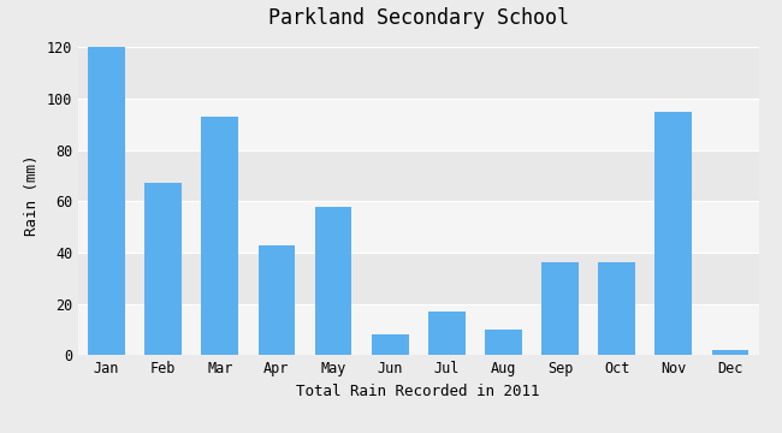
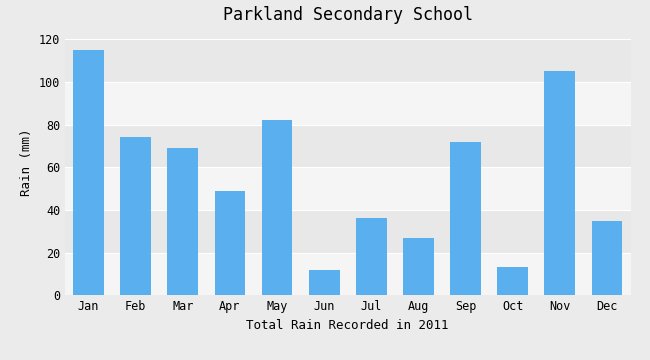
Jan: 120 -> 115
Feb: 67 -> 74
Mar: 93 -> 69
Apr: 43 -> 49
May: 58 -> 82
Jun: 8 -> 12
Jul: 17 -> 36
Aug: 10 -> 27
Sep: 36 -> 72
Oct: 36 -> 13
Nov: 95 -> 105
Dec: 2 -> 35
